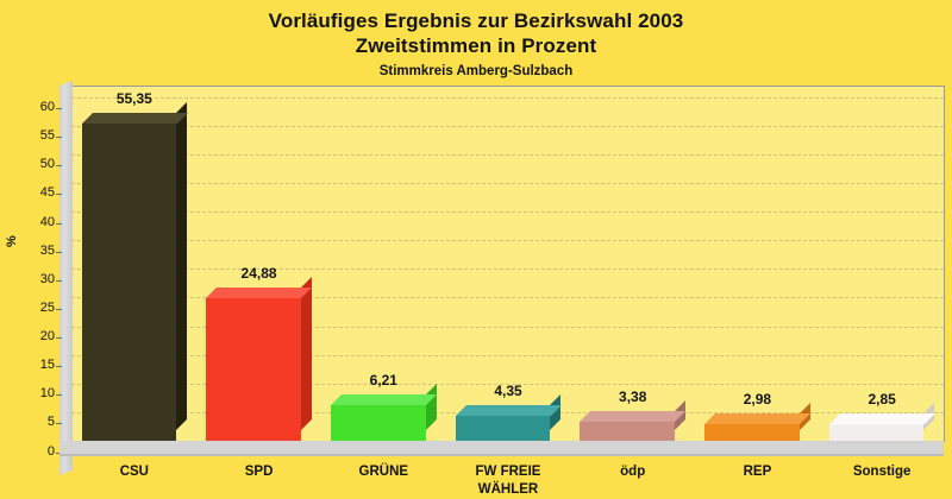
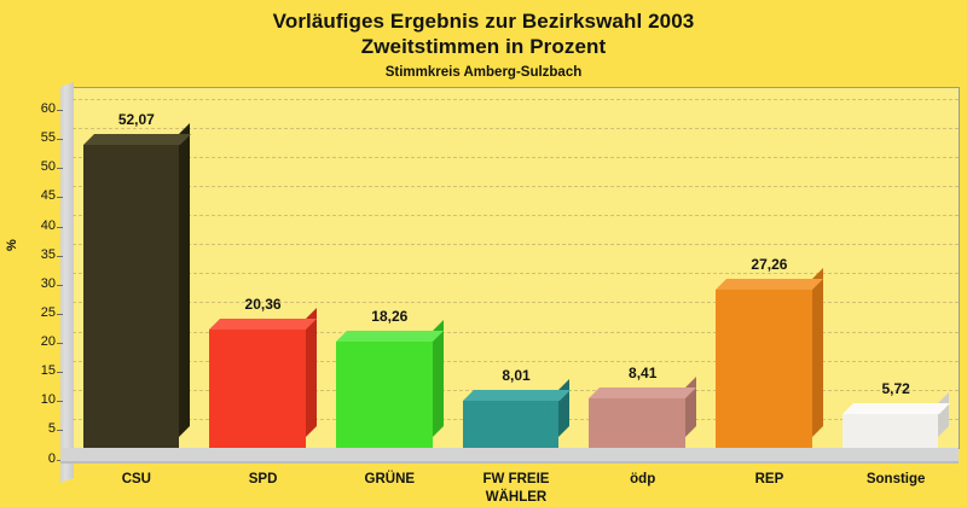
CSU: 55,35 -> 52,07
SPD: 24,88 -> 20,36
GRÜNE: 6,21 -> 18,26
FW FREIE WÄHLER: 4,35 -> 8,01
ödp: 3,38 -> 8,41
REP: 2,98 -> 27,26
Sonstige: 2,85 -> 5,72
